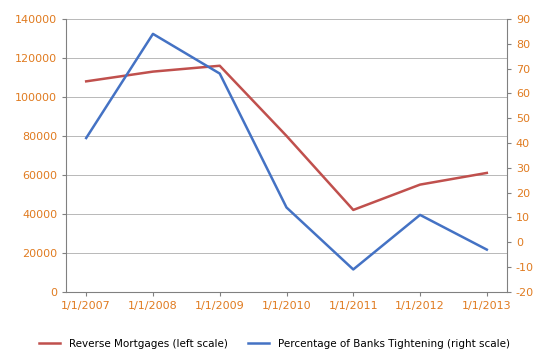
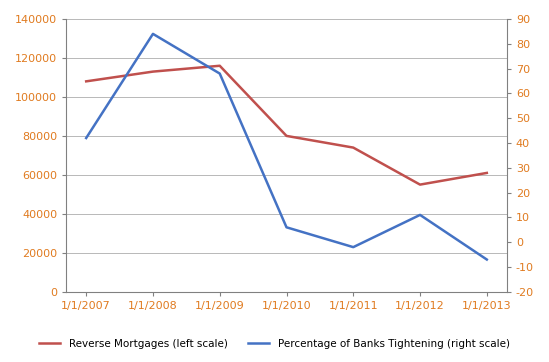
Percentage of Banks Tightening (right scale)/1/1/2010: 14 -> 6
Reverse Mortgages (left scale)/1/1/2011: 42000 -> 74000
Percentage of Banks Tightening (right scale)/1/1/2011: -11 -> -2
Percentage of Banks Tightening (right scale)/1/1/2013: -3 -> -7
